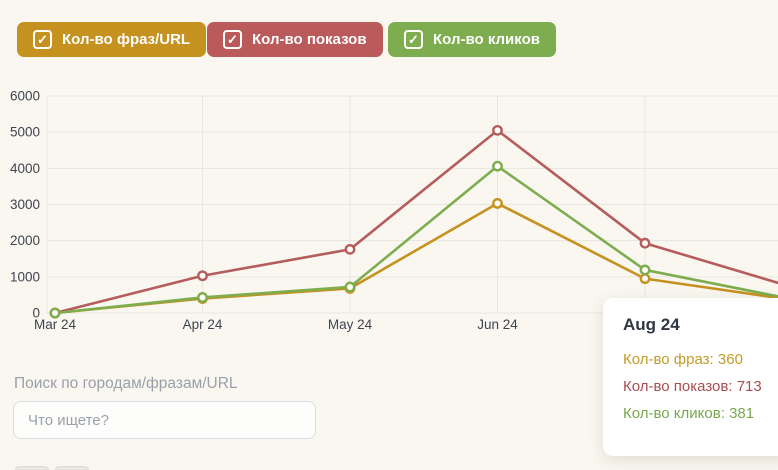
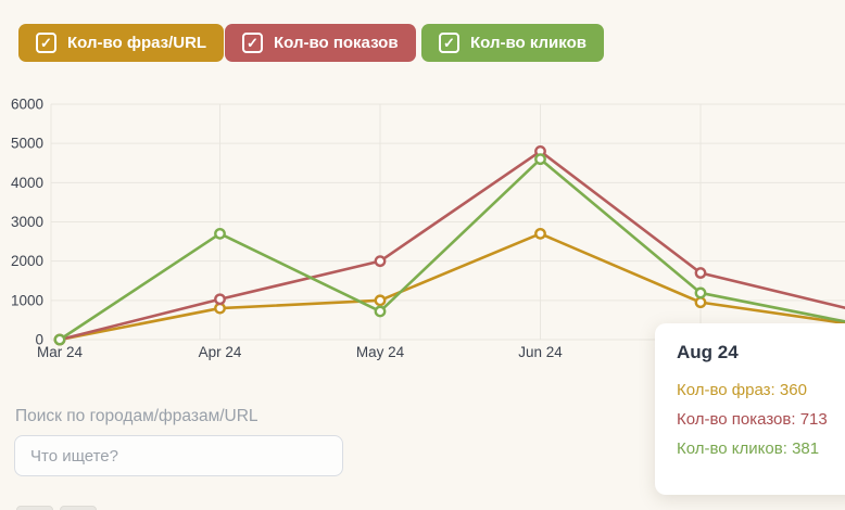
Кол-во фраз/URL/Apr 24: 400 -> 800
Кол-во кликов/Apr 24: 400 -> 2700
Кол-во фраз/URL/May 24: 700 -> 1000
Кол-во показов/May 24: 1800 -> 2000
Кол-во фраз/URL/Jun 24: 3000 -> 2700
Кол-во показов/Jun 24: 5000 -> 4800
Кол-во кликов/Jun 24: 4100 -> 4600
Кол-во показов/Jul 24: 1900 -> 1700
